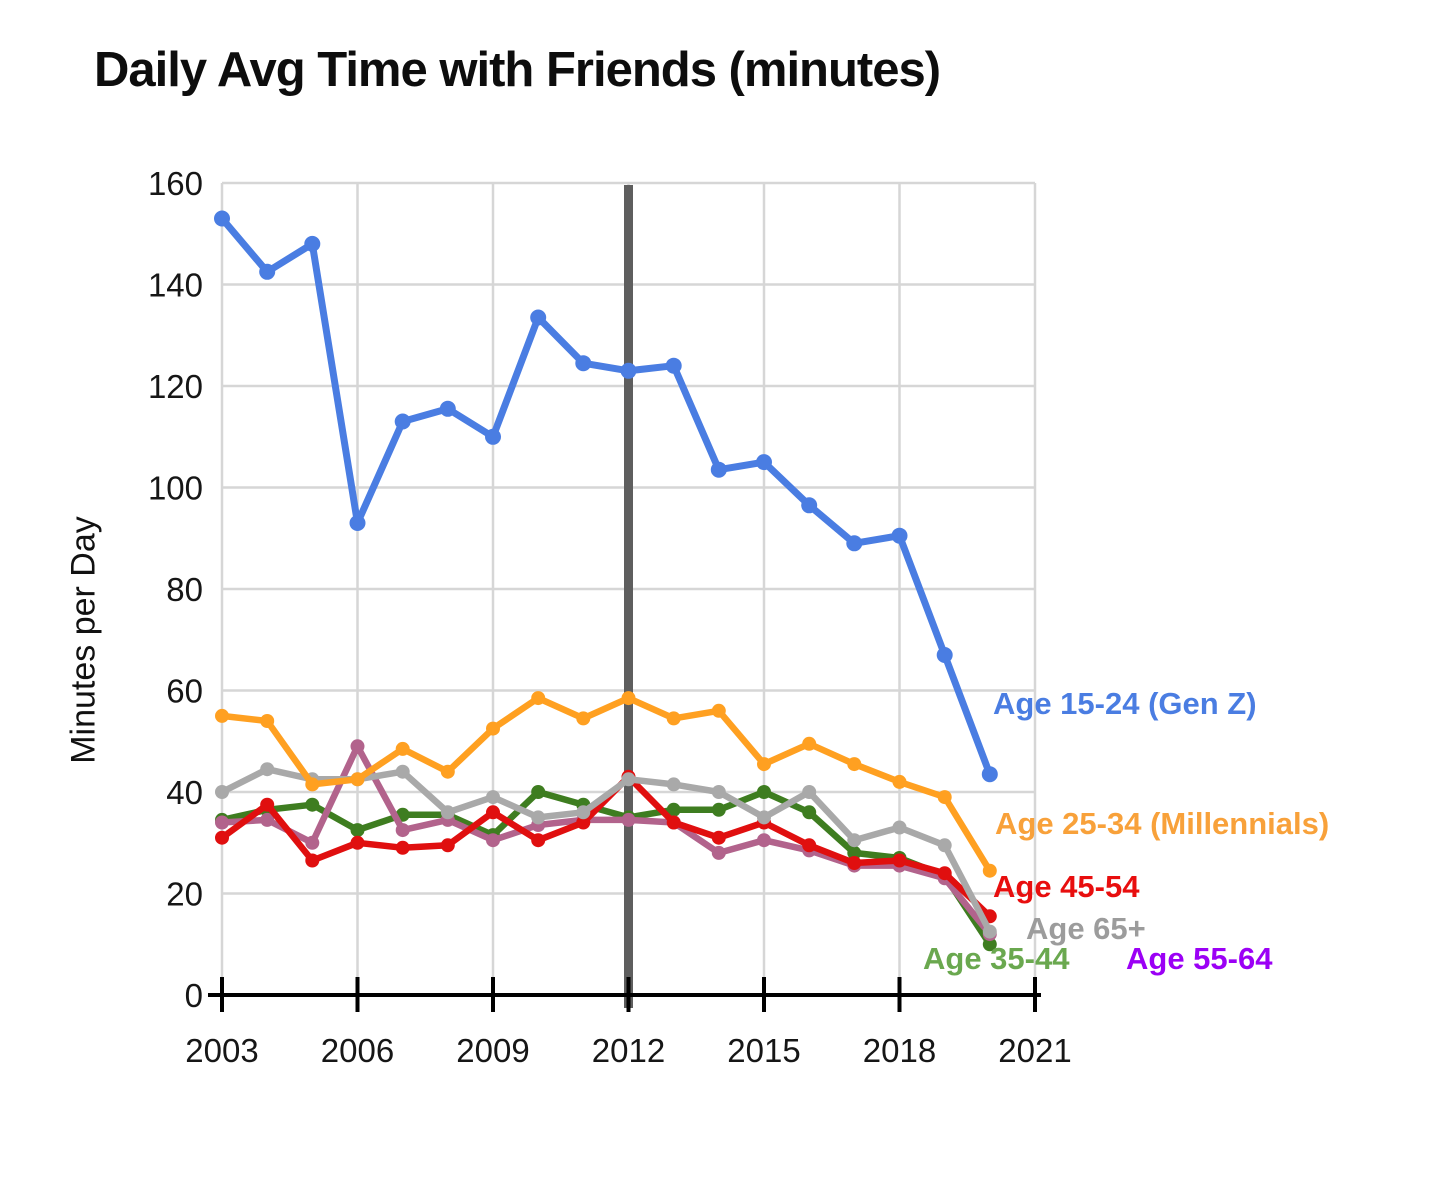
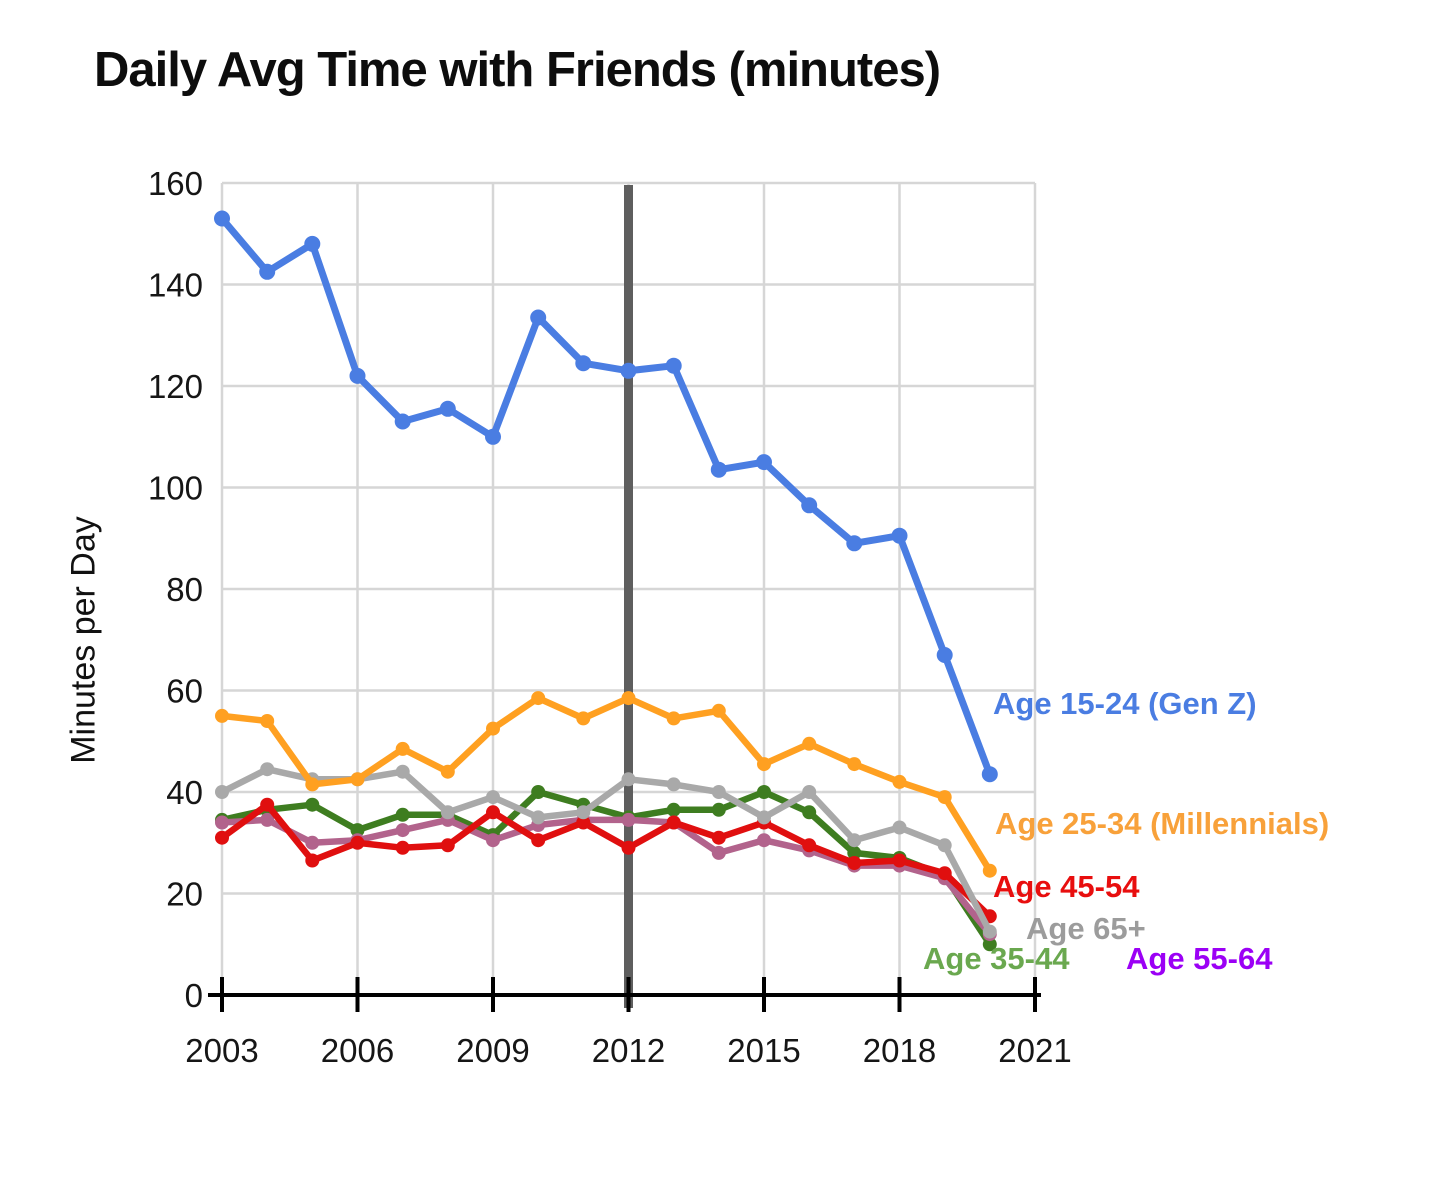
Age 15-24 (Gen Z)/2006: 93 -> 122
Age 55-64/2006: 49 -> 30
Age 45-54/2012: 43 -> 29
